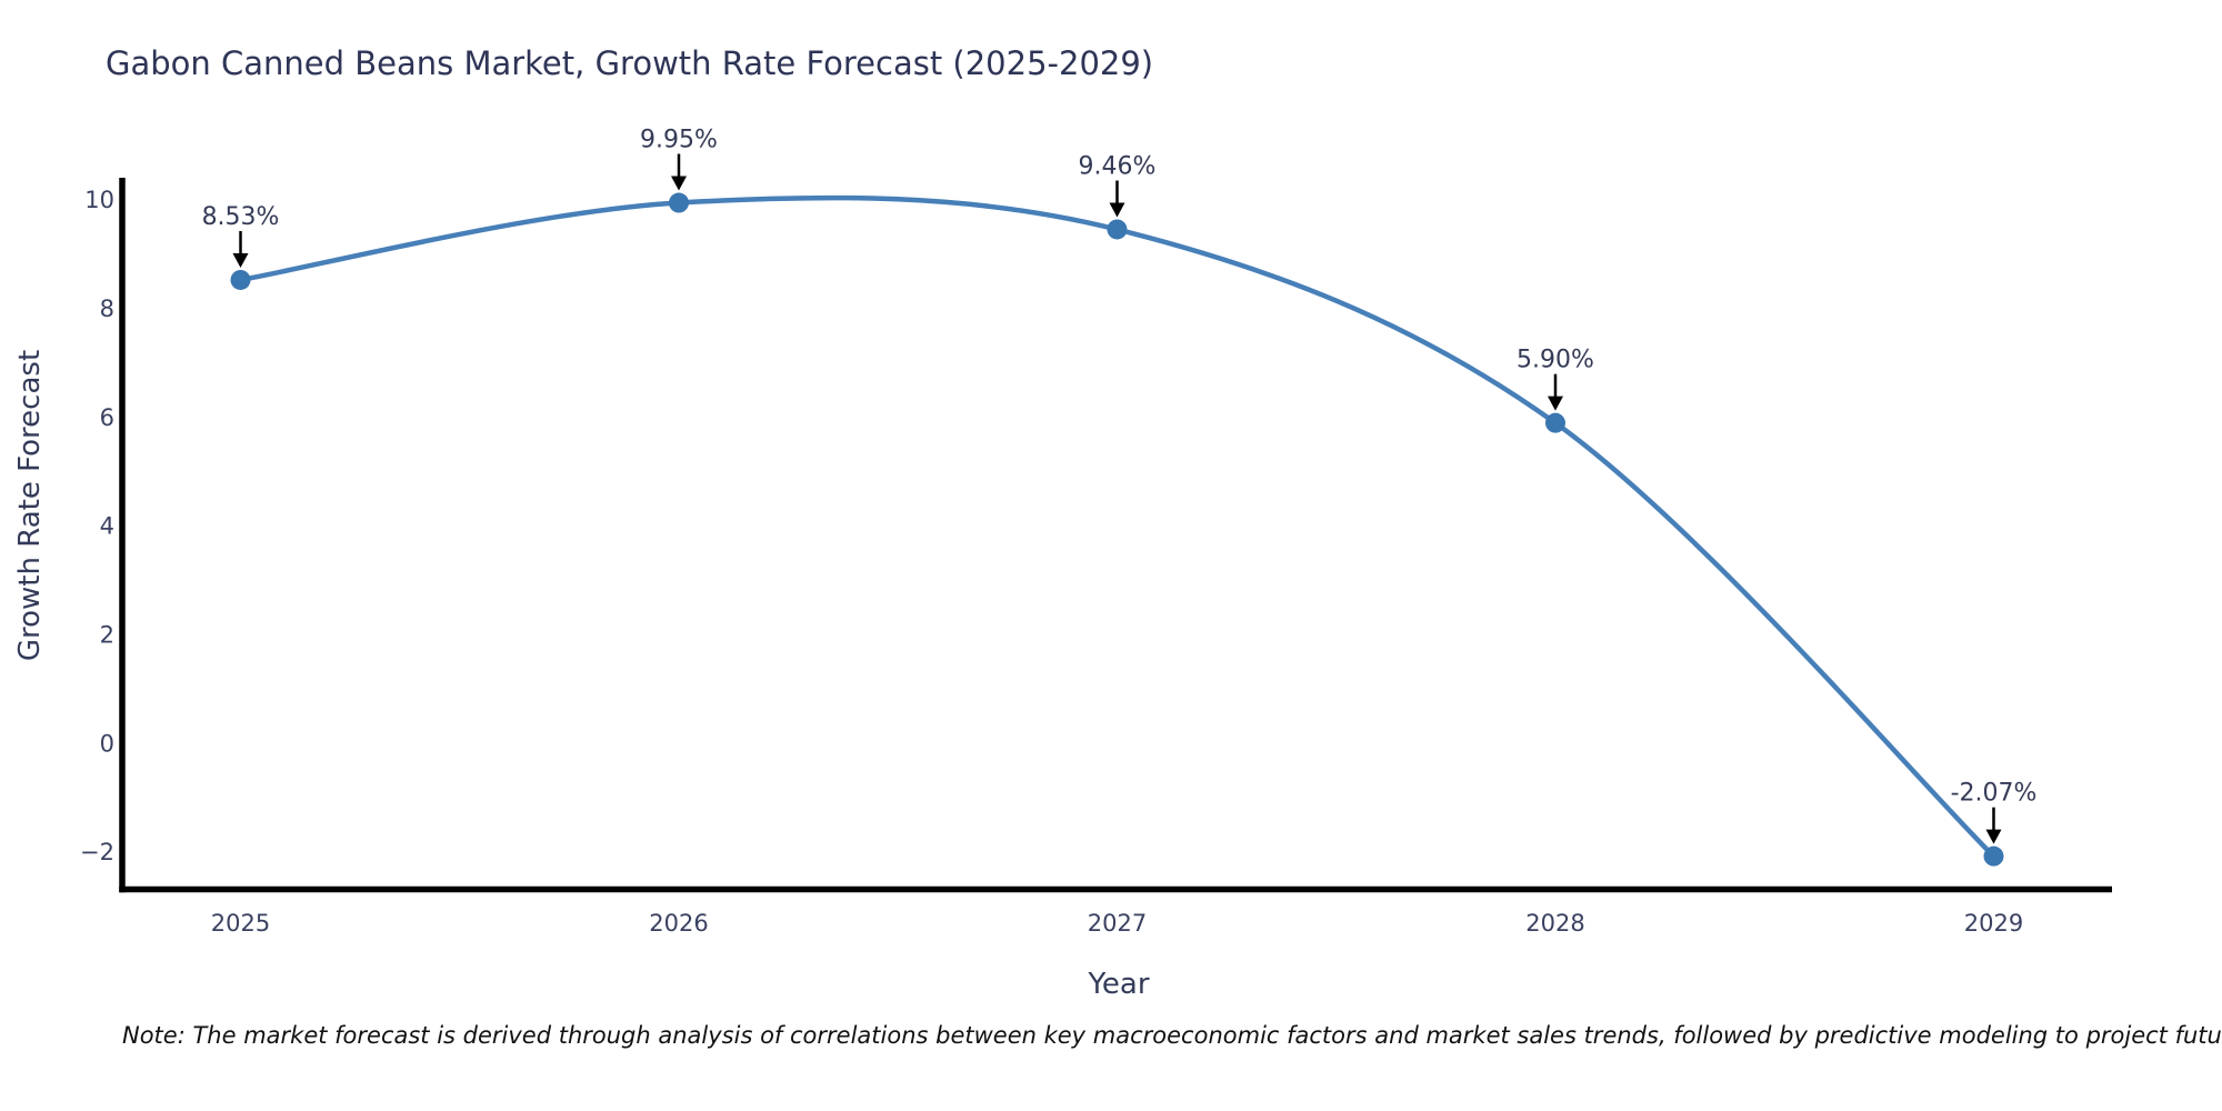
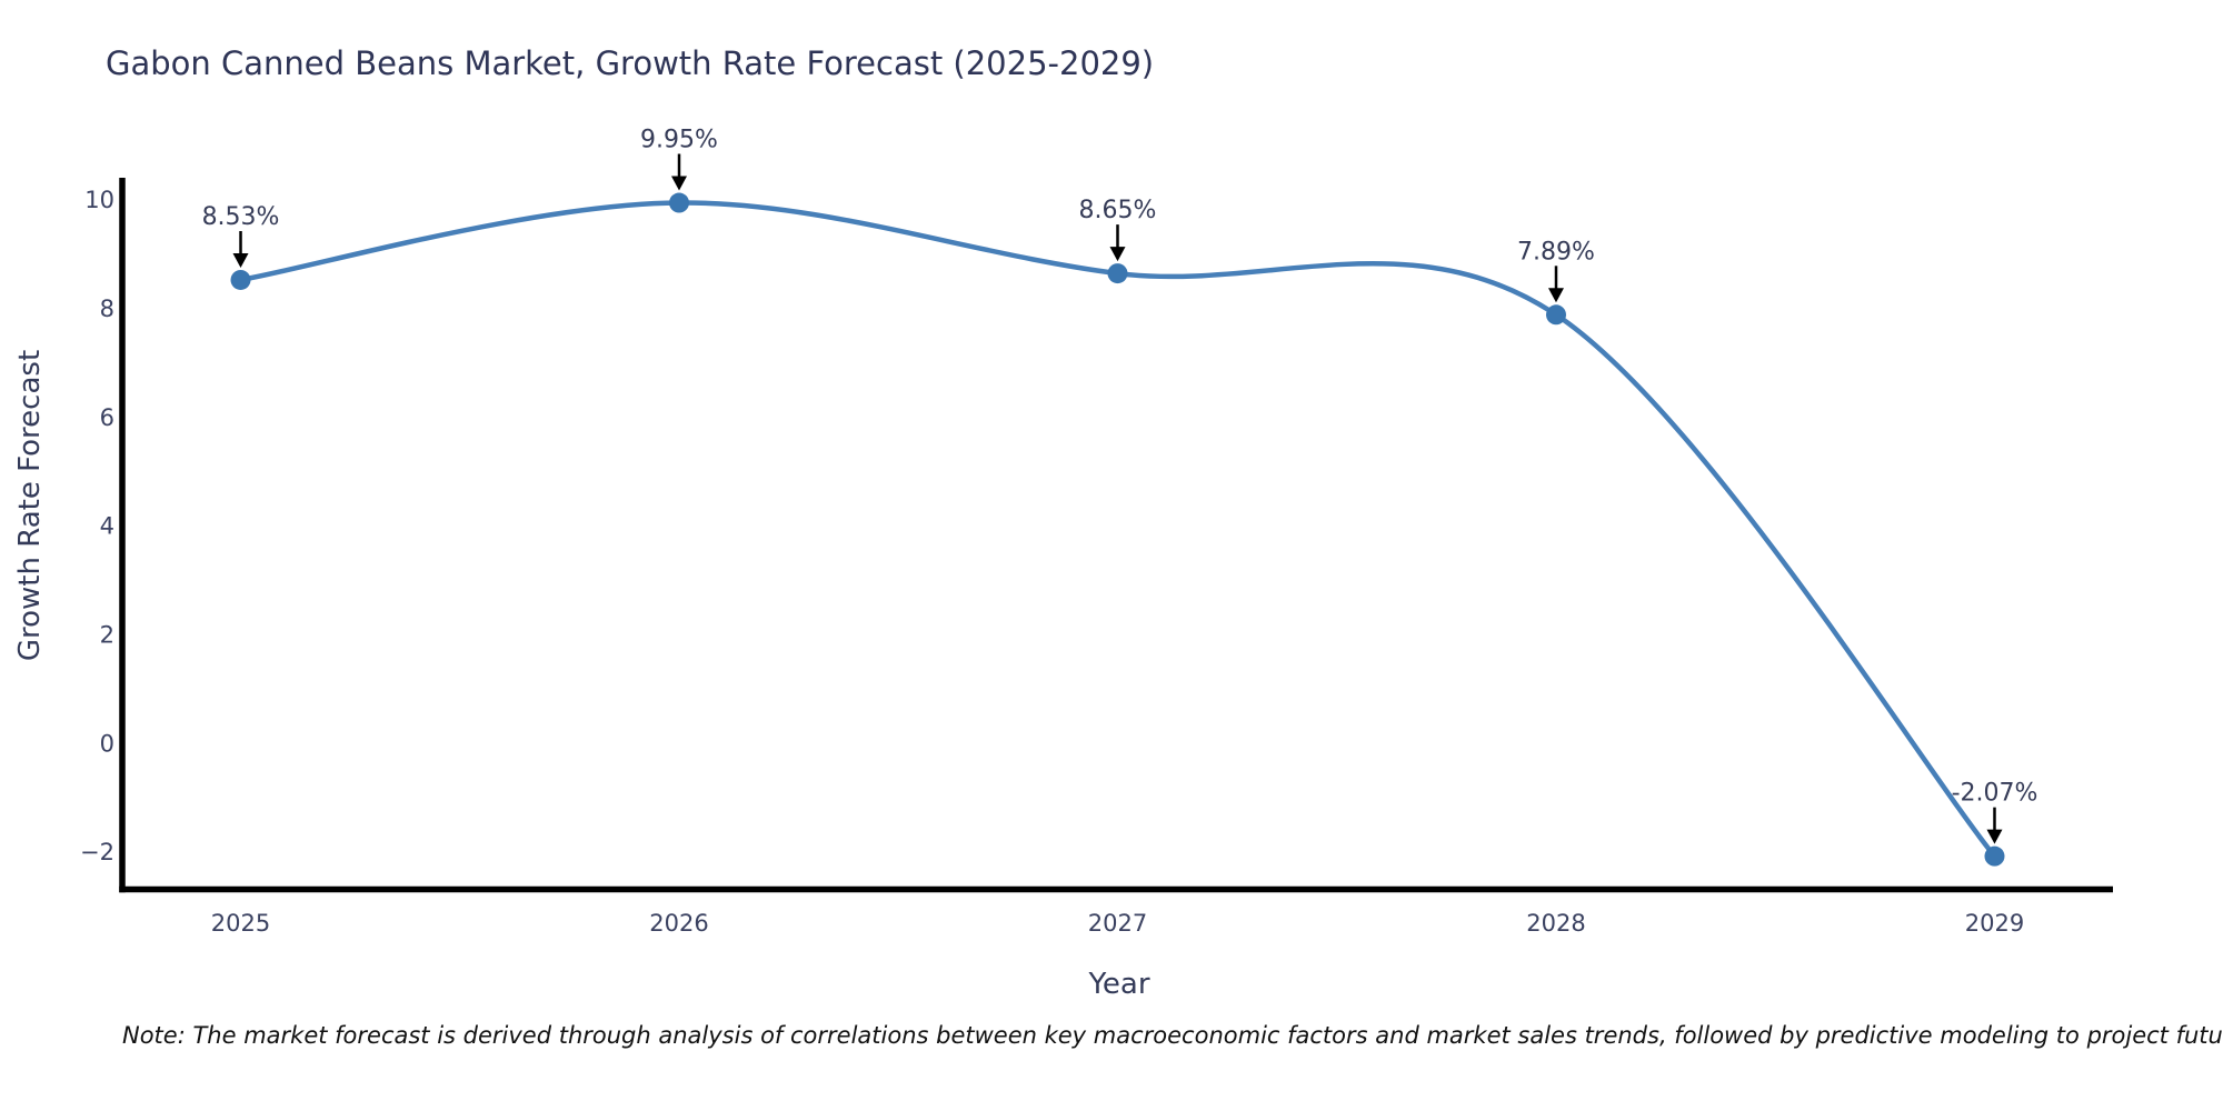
2027: 9.46% -> 8.65%
2028: 5.90% -> 7.89%
